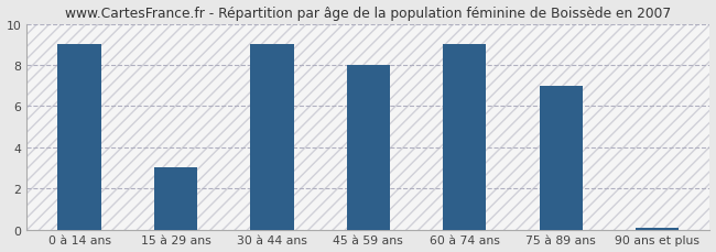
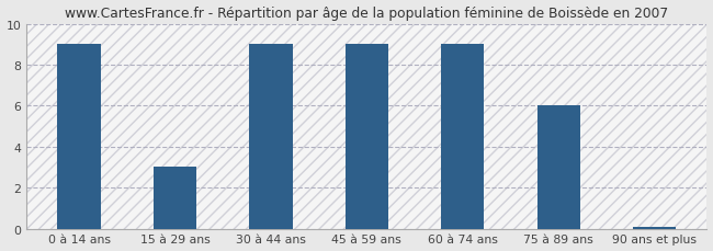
45 à 59 ans: 8.0 -> 9.0
75 à 89 ans: 7.0 -> 6.0
